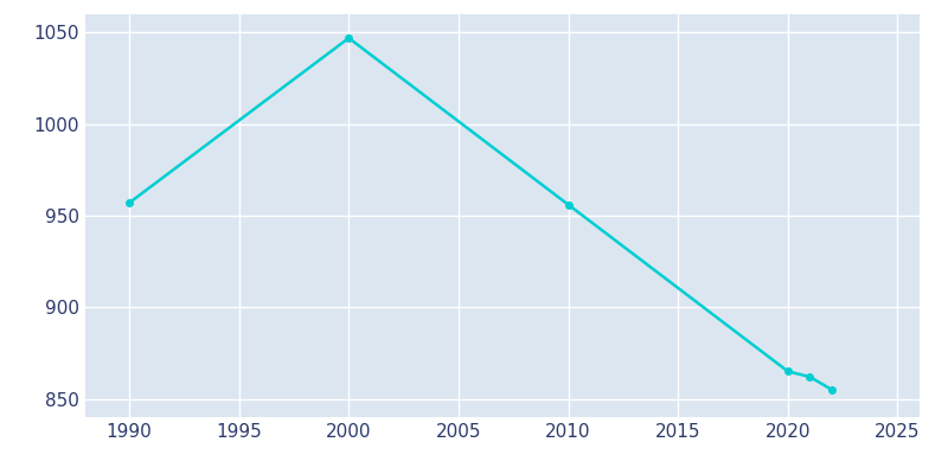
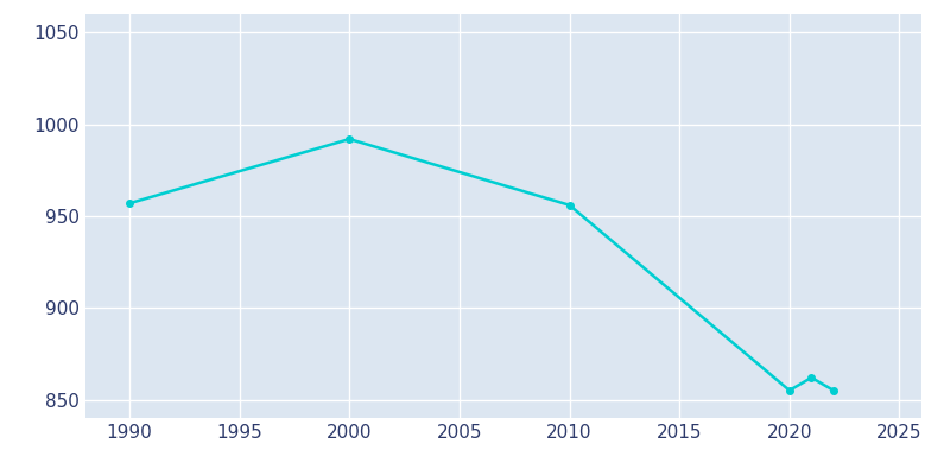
2000: 1047 -> 992
2020: 865 -> 855
